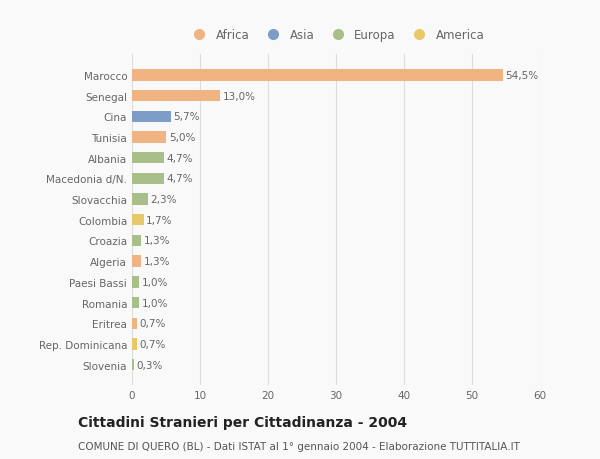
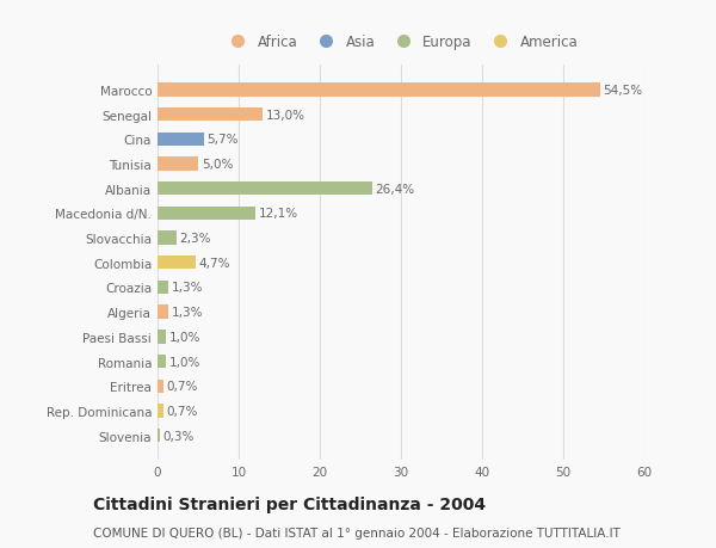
Albania: 4,7% -> 26,4%
Macedonia d/N.: 4,7% -> 12,1%
Colombia: 1,7% -> 4,7%
